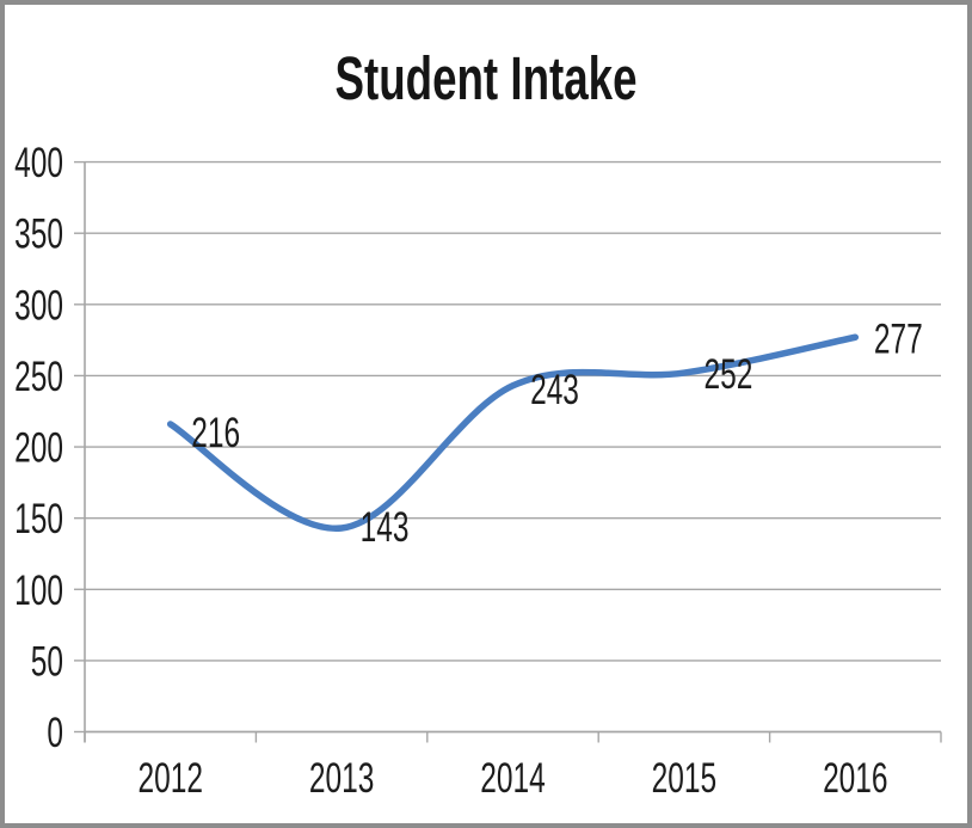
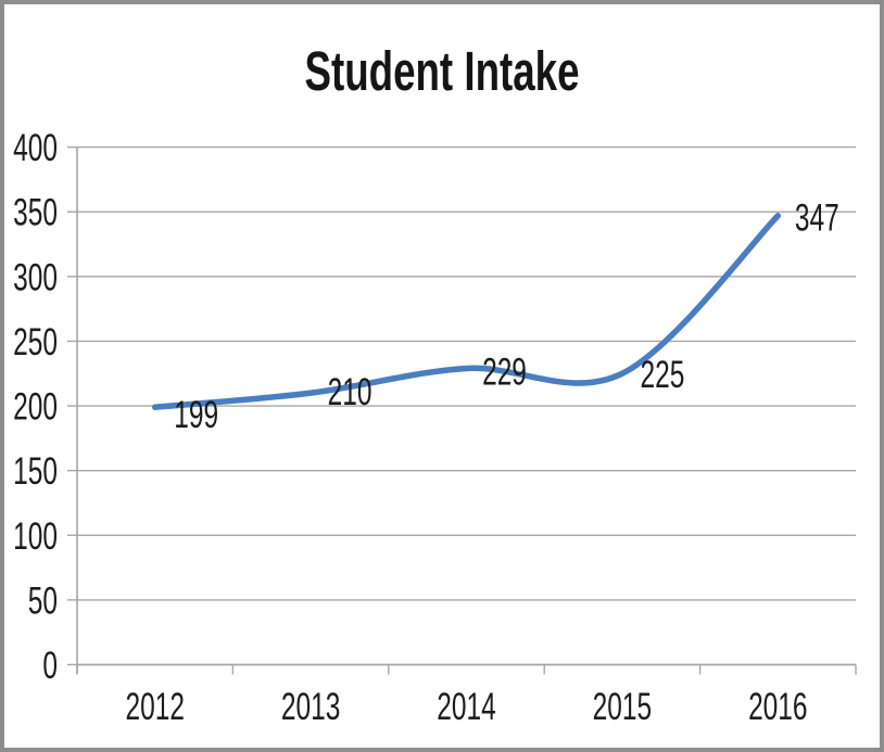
2012: 216 -> 199
2013: 143 -> 210
2014: 243 -> 229
2015: 252 -> 225
2016: 277 -> 347
